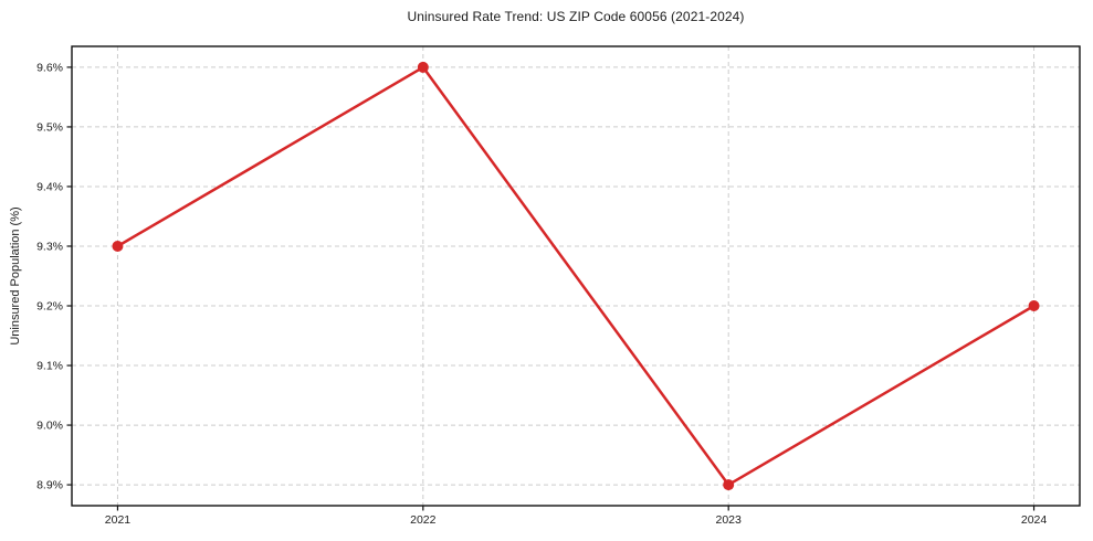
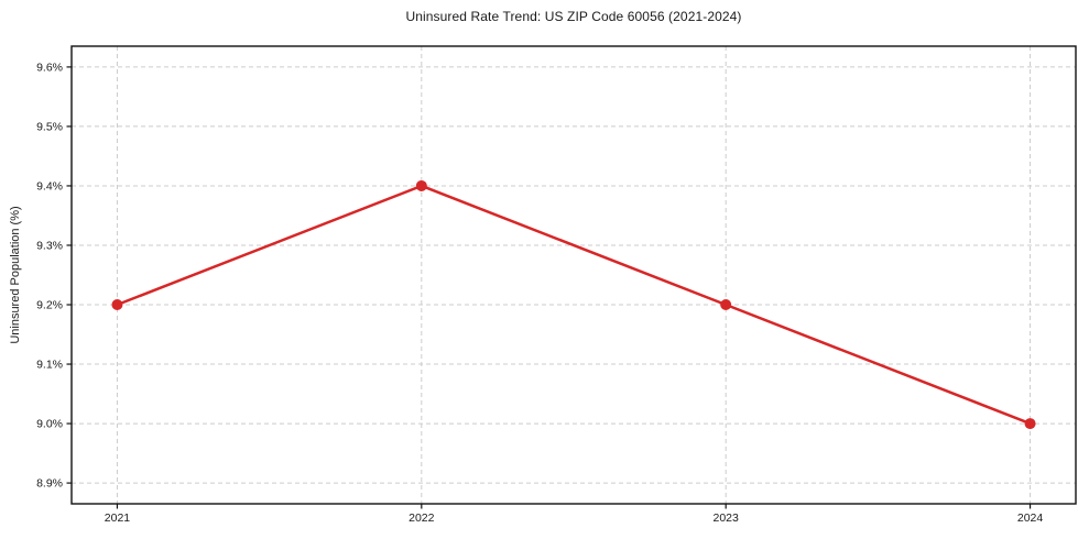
2021: 9.3% -> 9.2%
2022: 9.6% -> 9.4%
2023: 8.9% -> 9.2%
2024: 9.2% -> 9.0%
